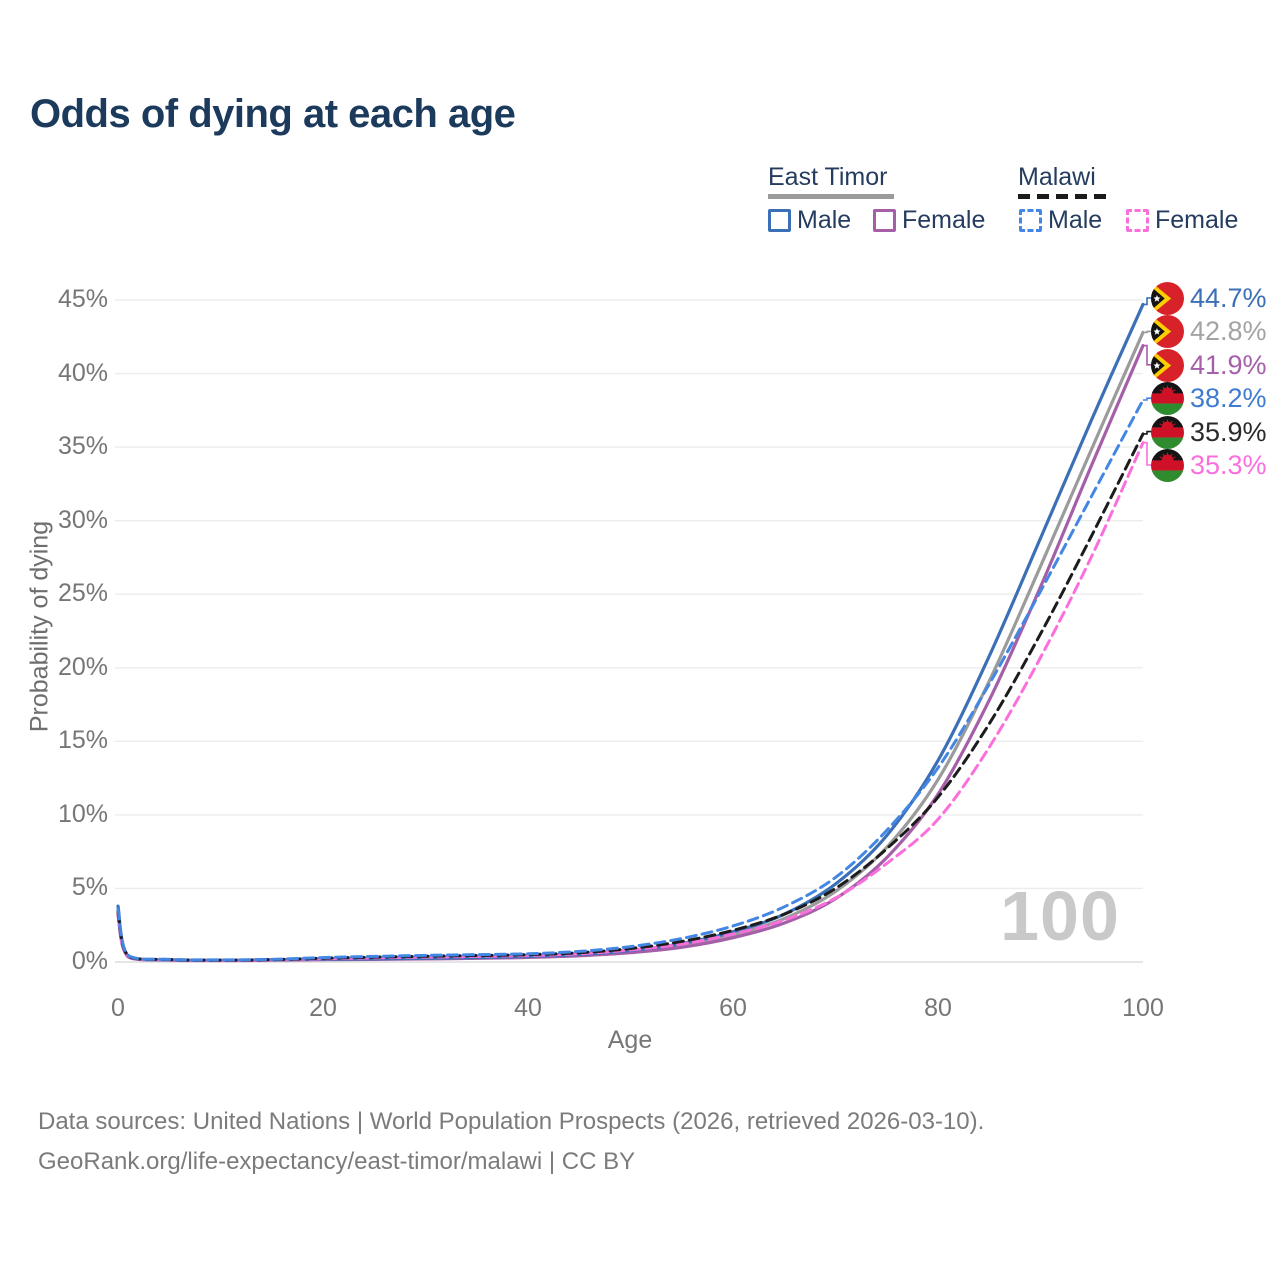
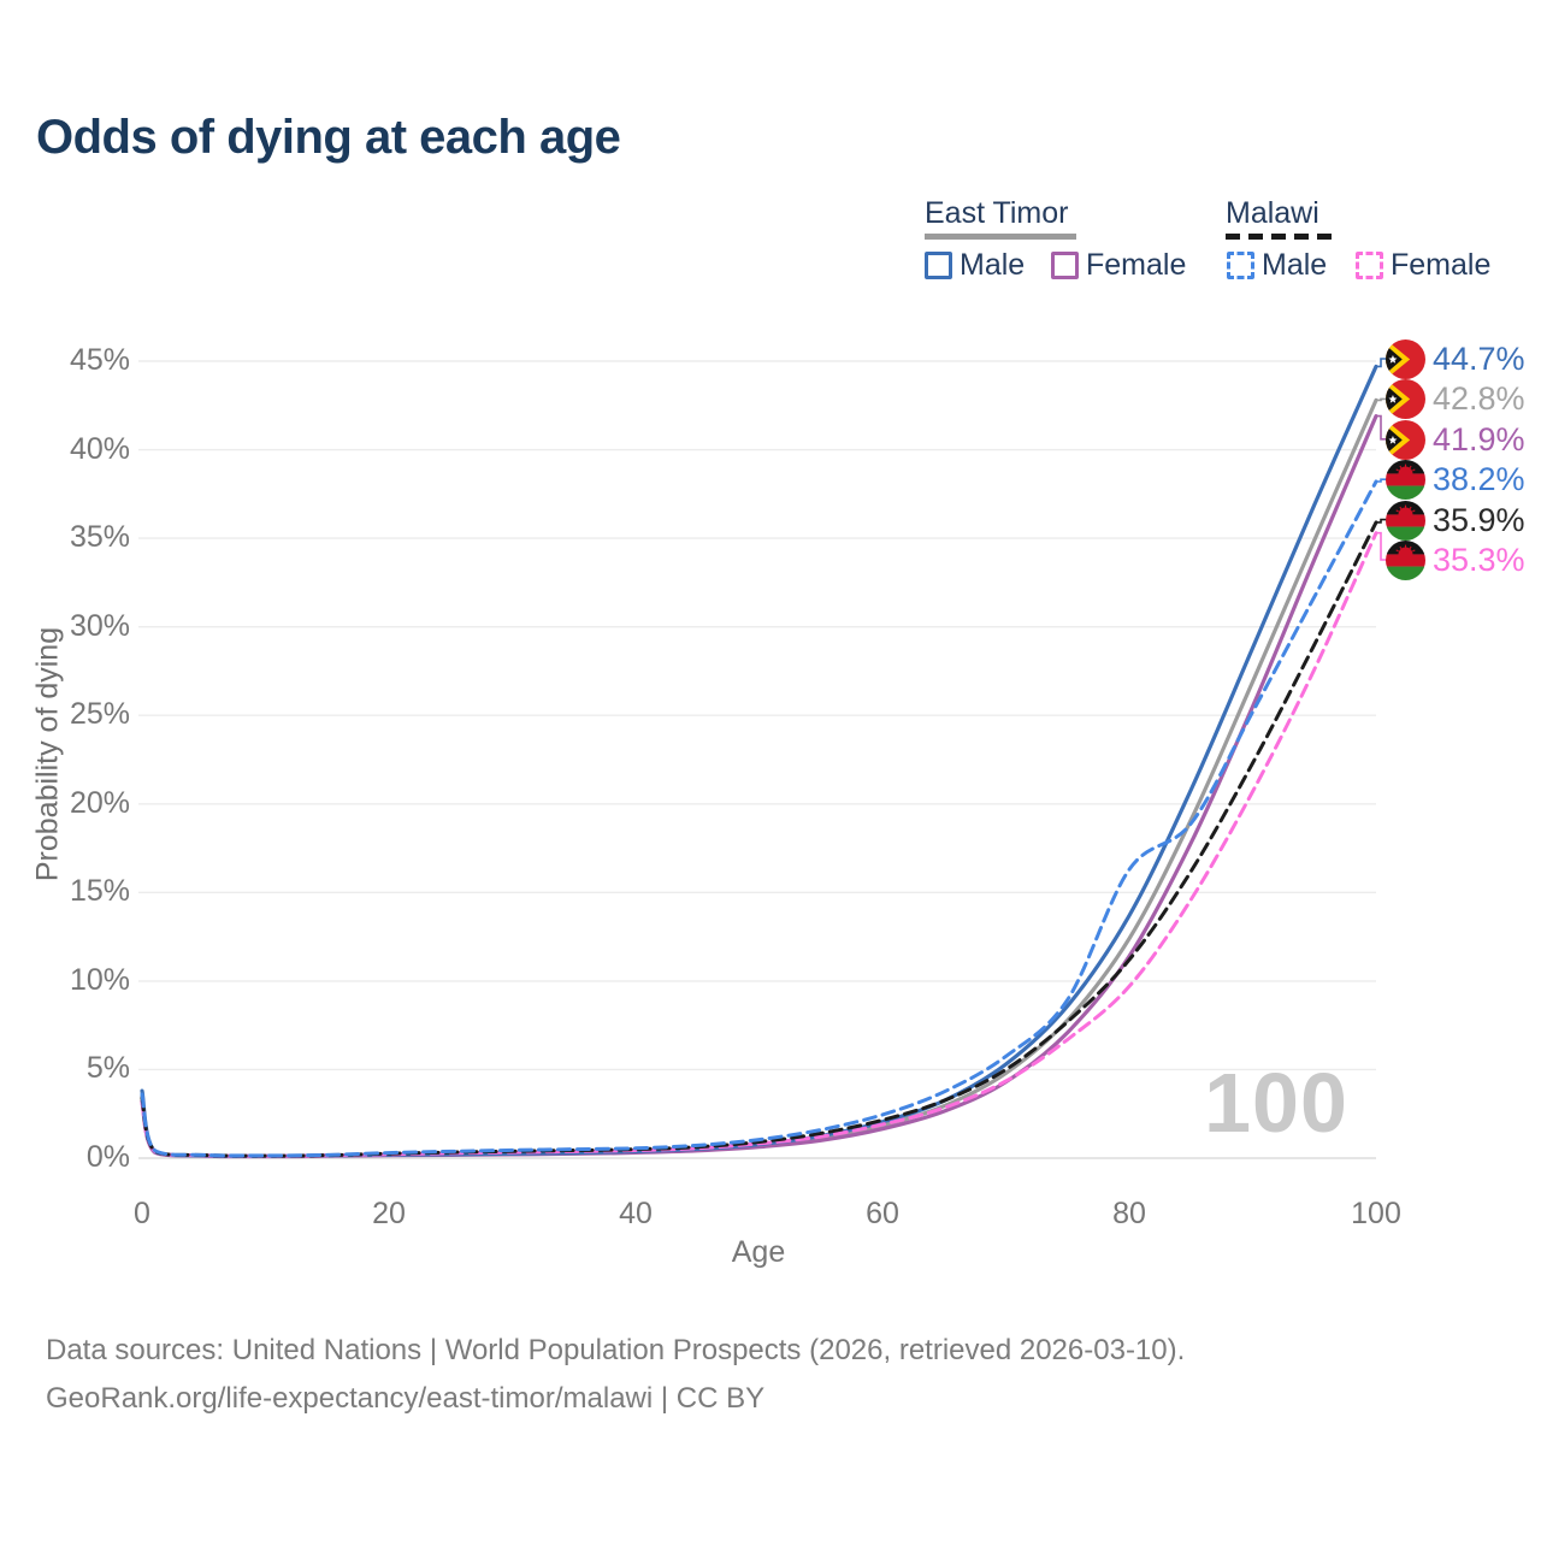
Malawi Male/80: 13.2% -> 16.3%
